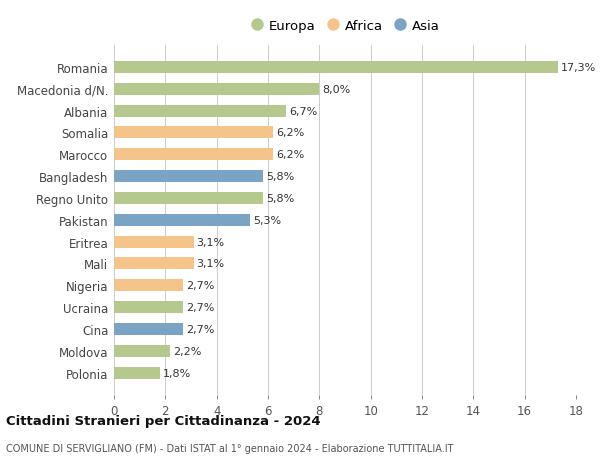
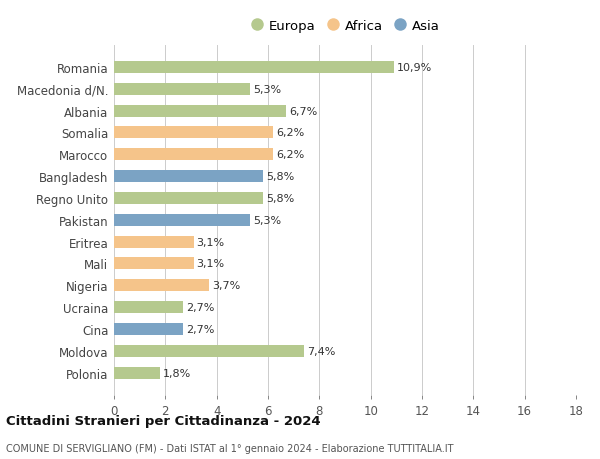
Romania: 17,3% -> 10,9%
Macedonia d/N.: 8,0% -> 5,3%
Nigeria: 2,7% -> 3,7%
Moldova: 2,2% -> 7,4%
